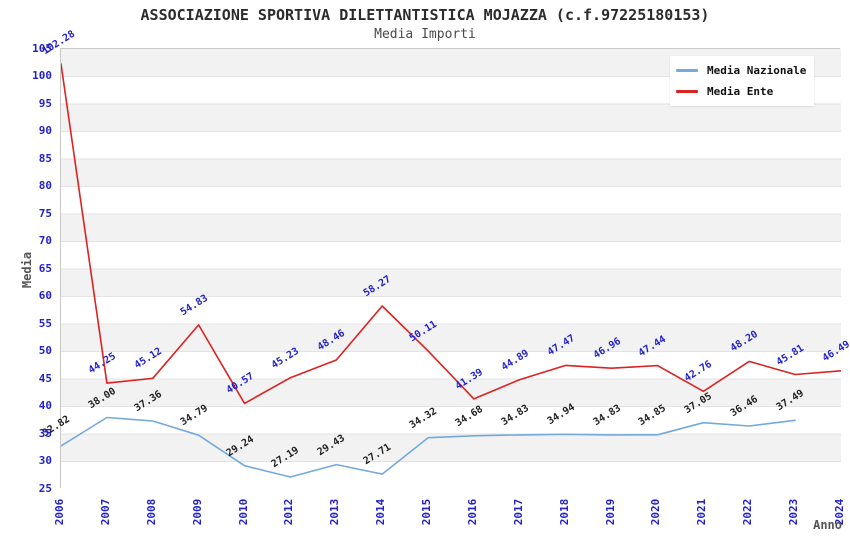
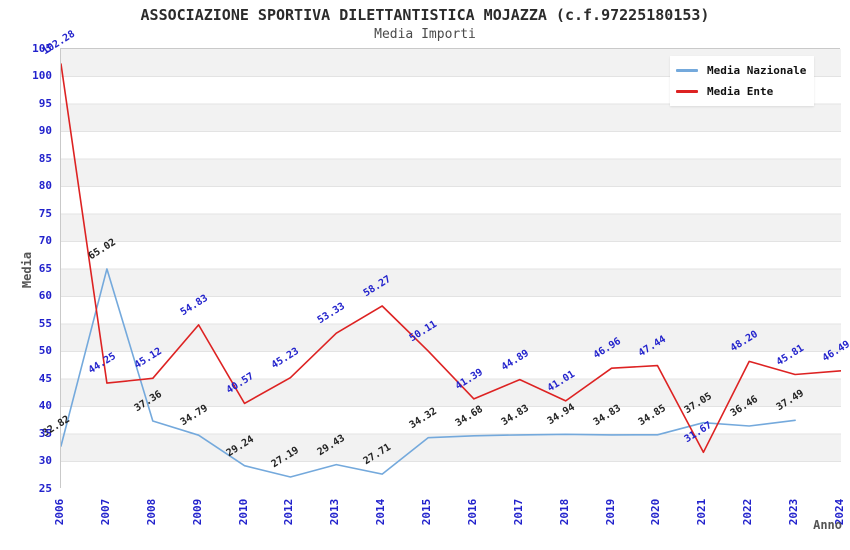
Media Nazionale/2007: 38.00 -> 65.02
Media Ente/2013: 48.46 -> 53.33
Media Ente/2018: 47.47 -> 41.01
Media Ente/2021: 42.76 -> 31.67
